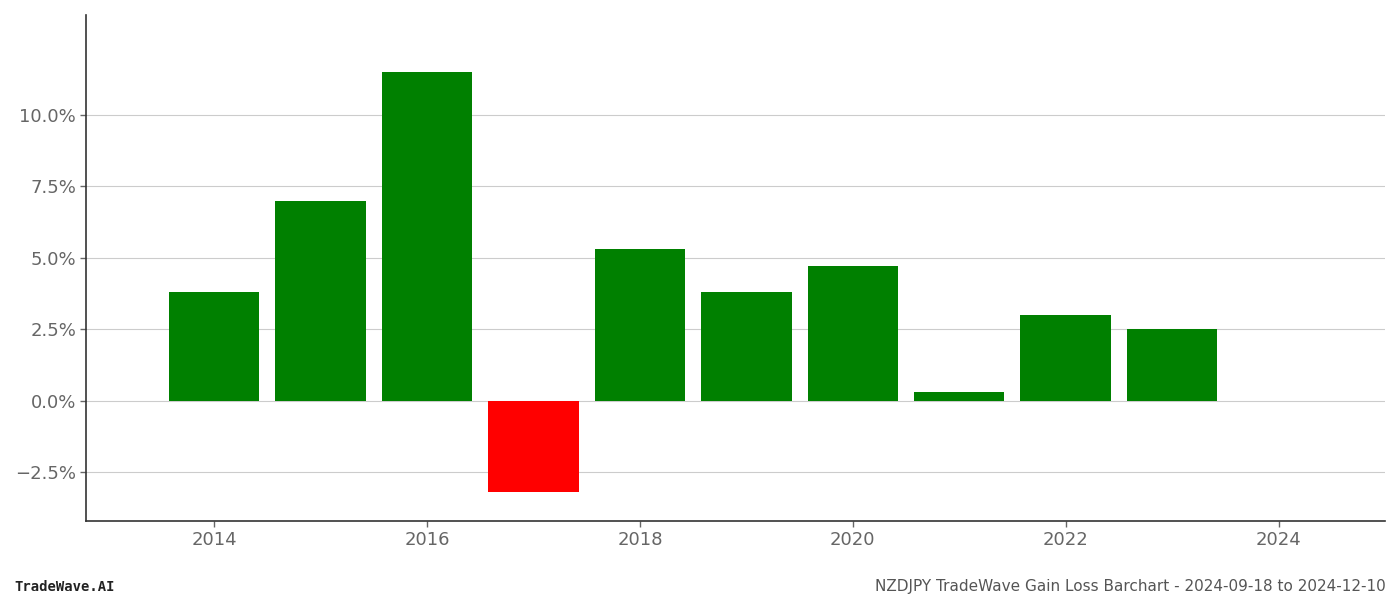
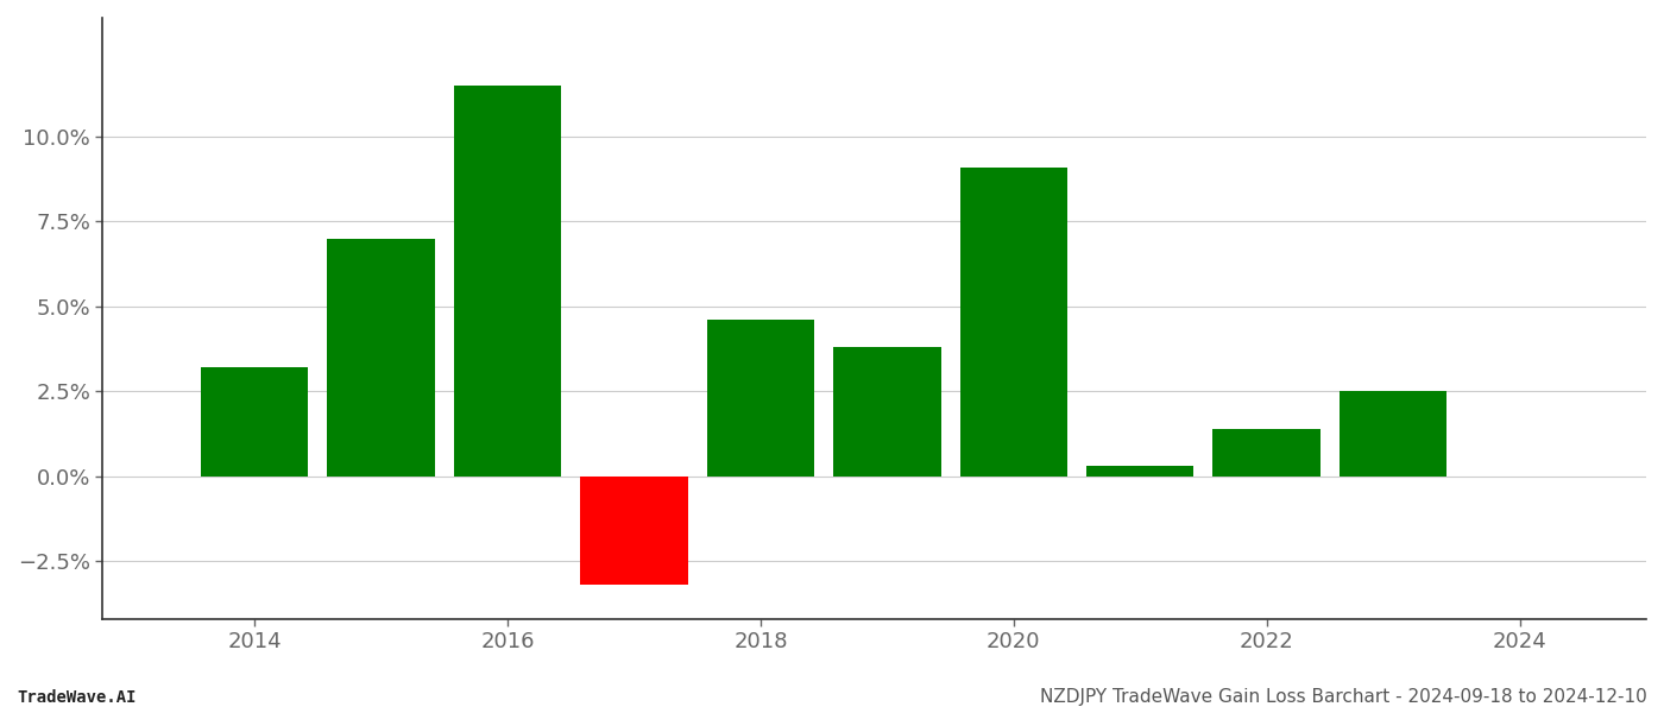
2014: 3.8% -> 3.2%
2018: 5.3% -> 4.6%
2020: 4.7% -> 9.1%
2022: 3.0% -> 1.4%
